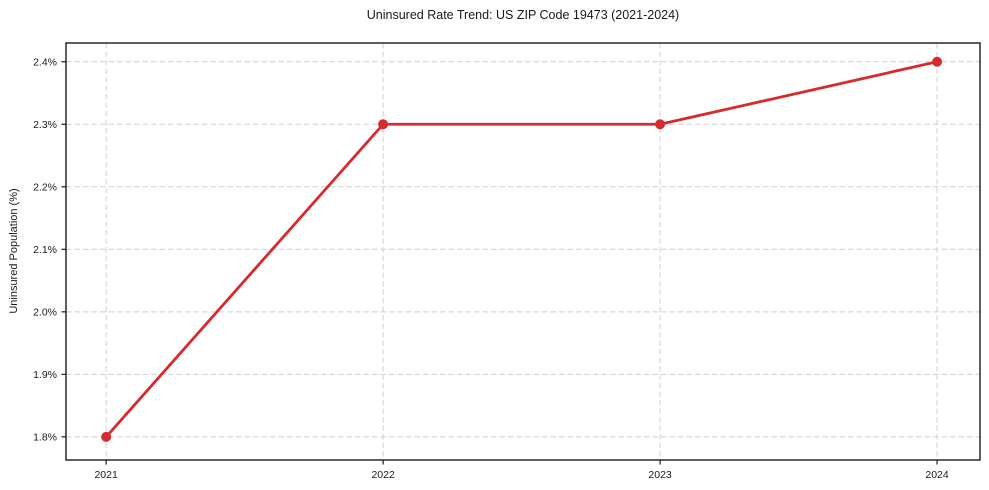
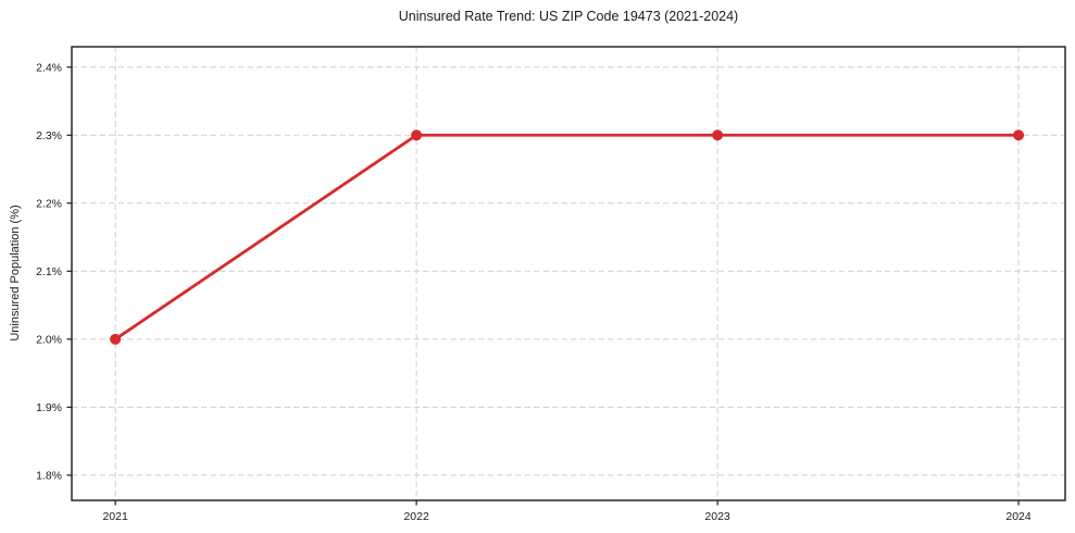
2021: 1.8% -> 2.0%
2024: 2.4% -> 2.3%
